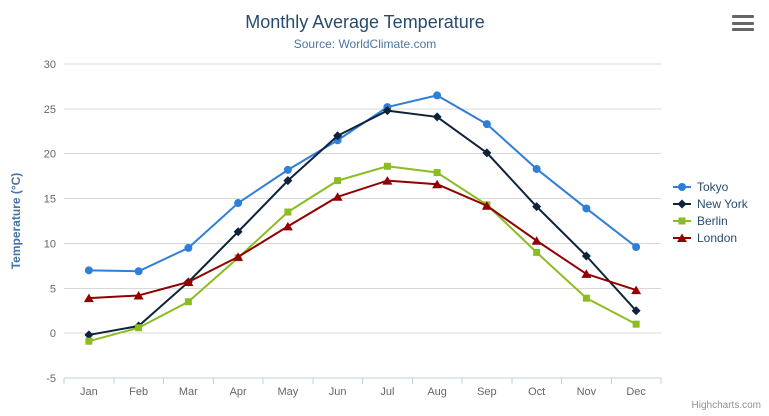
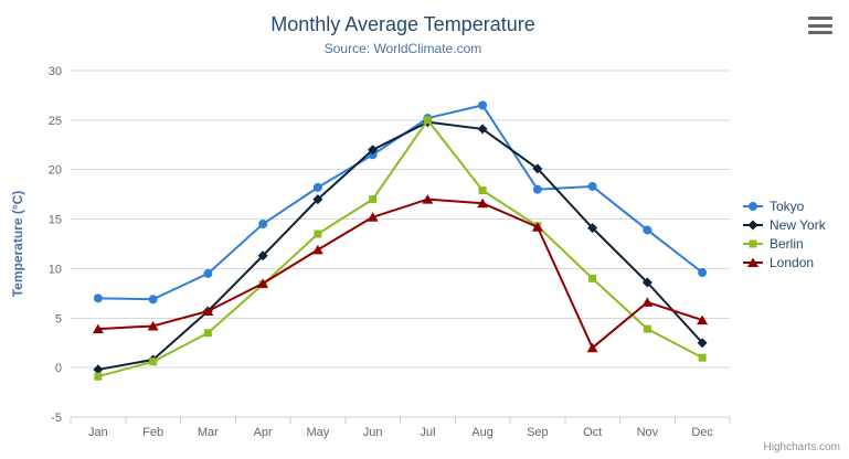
Berlin/Jul: 19 -> 25
Tokyo/Sep: 23 -> 18
London/Oct: 10 -> 2
